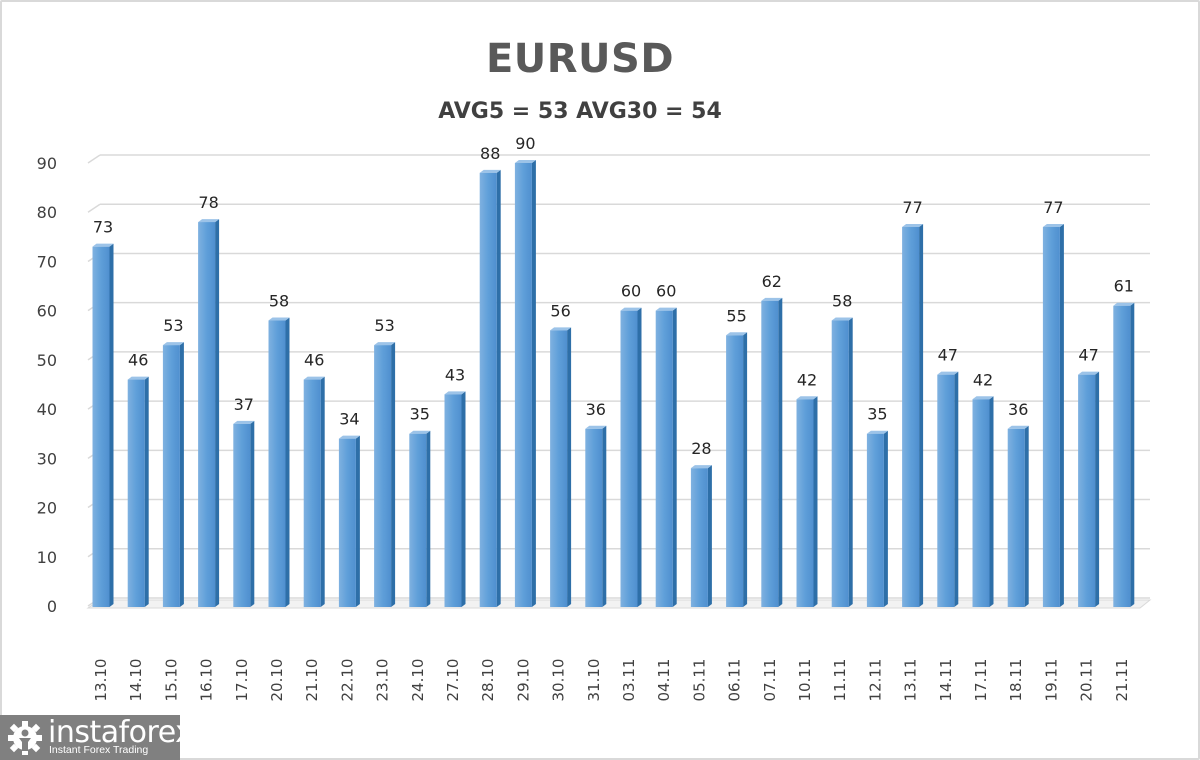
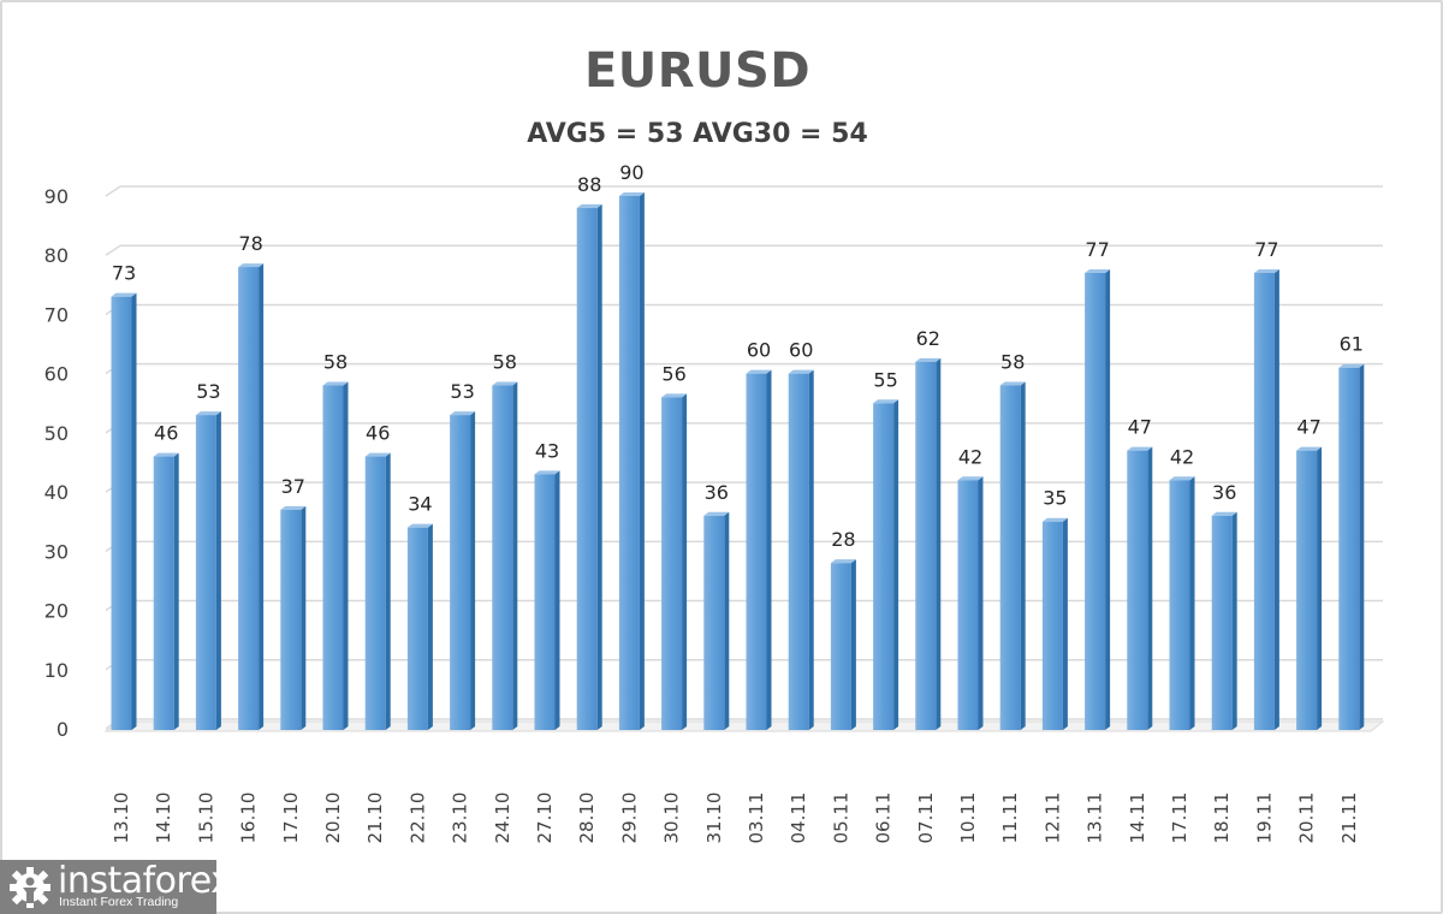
24.10: 35 -> 58
